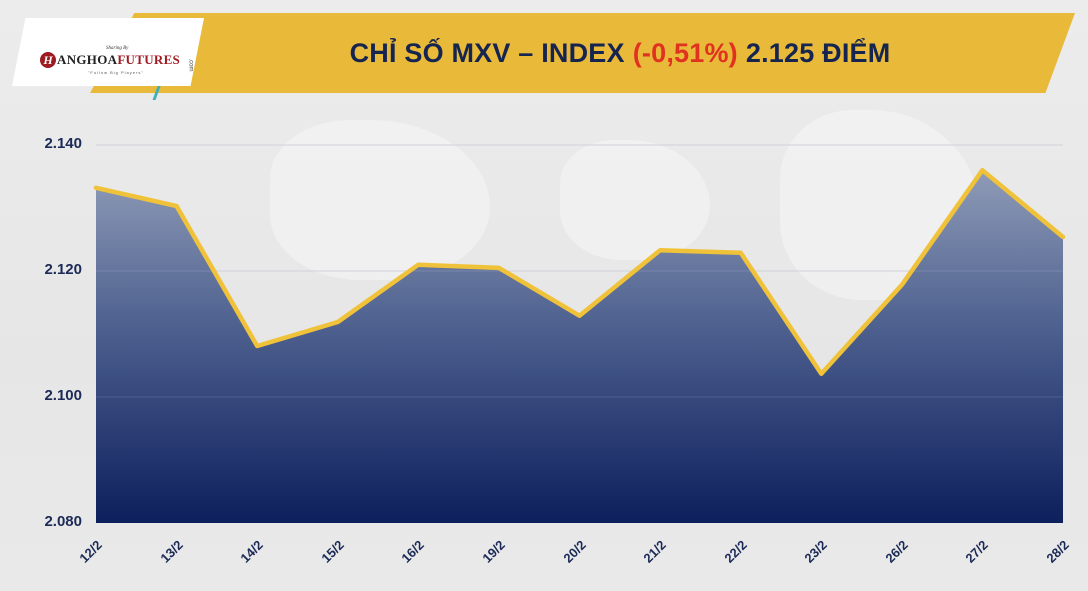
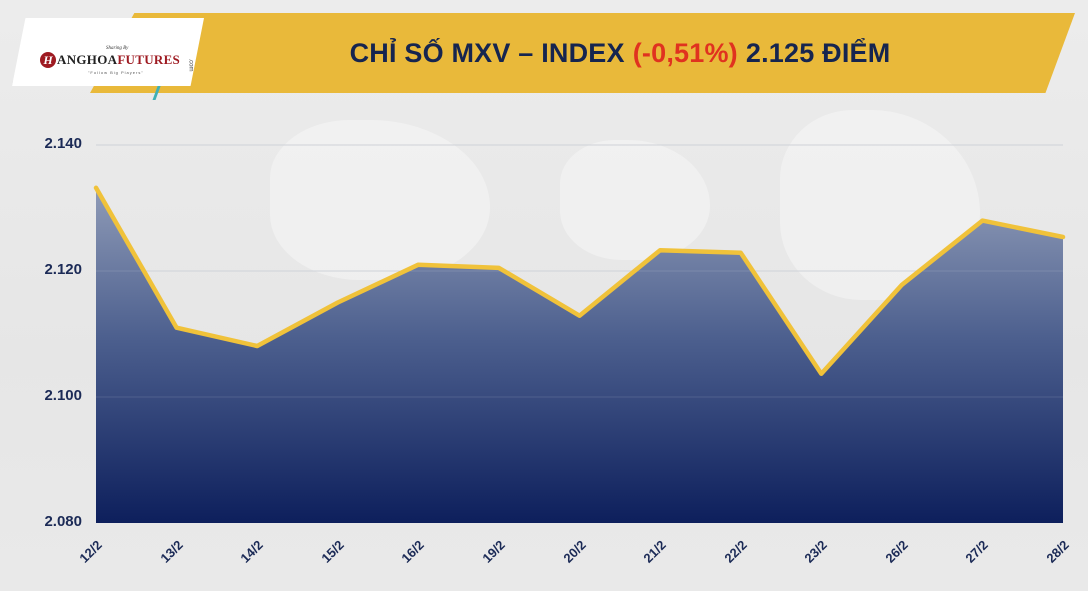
13/2: 2130 -> 2111
15/2: 2112 -> 2115
27/2: 2136 -> 2128
